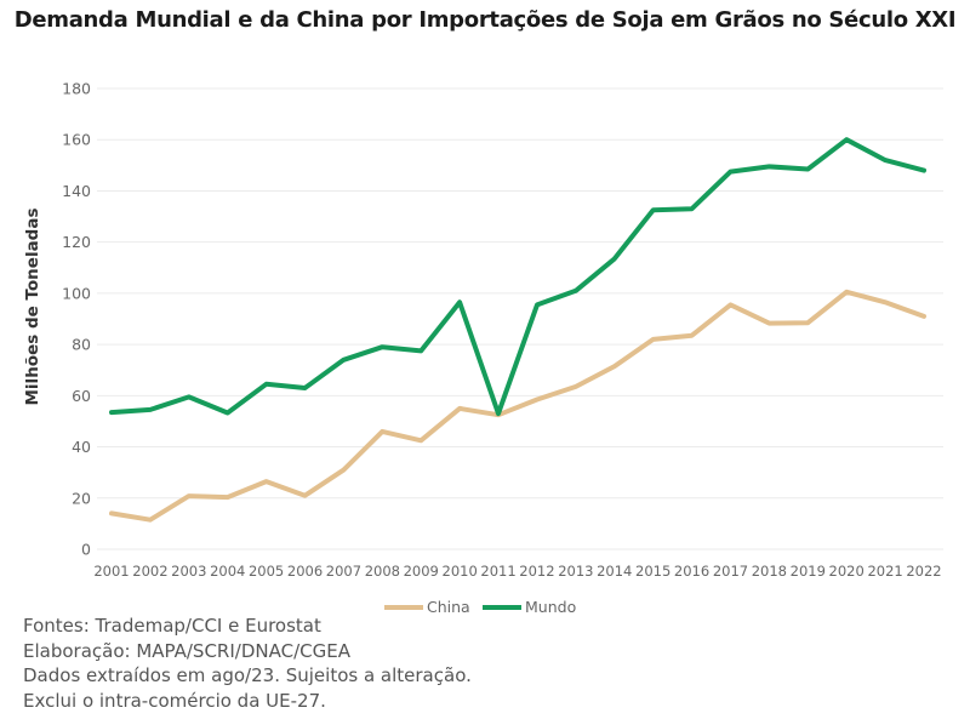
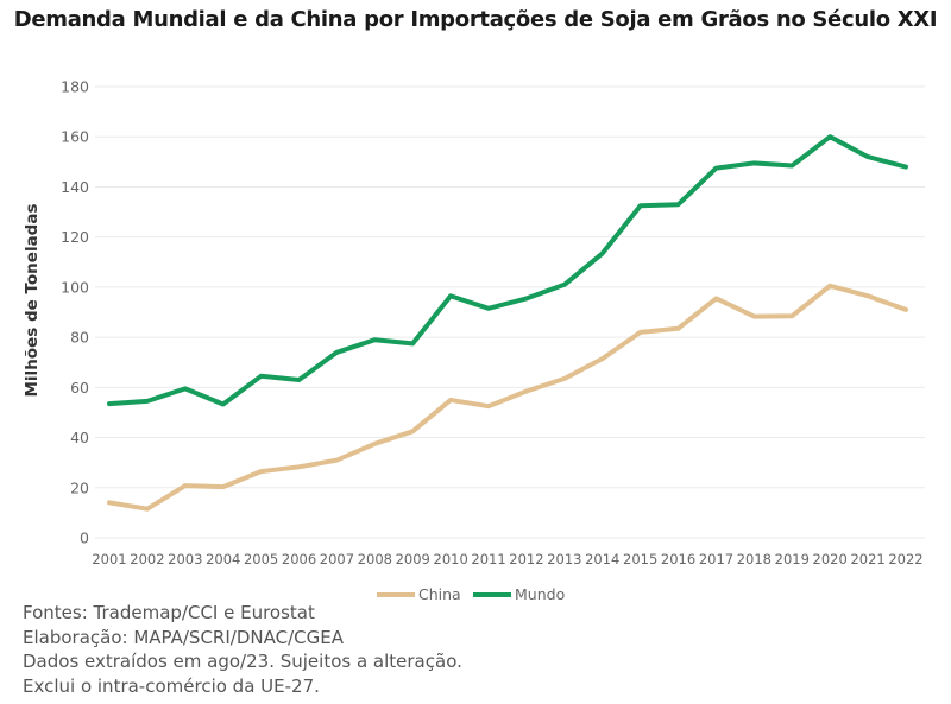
China/2006: 21 -> 28
China/2008: 46 -> 38
Mundo/2011: 53 -> 92
